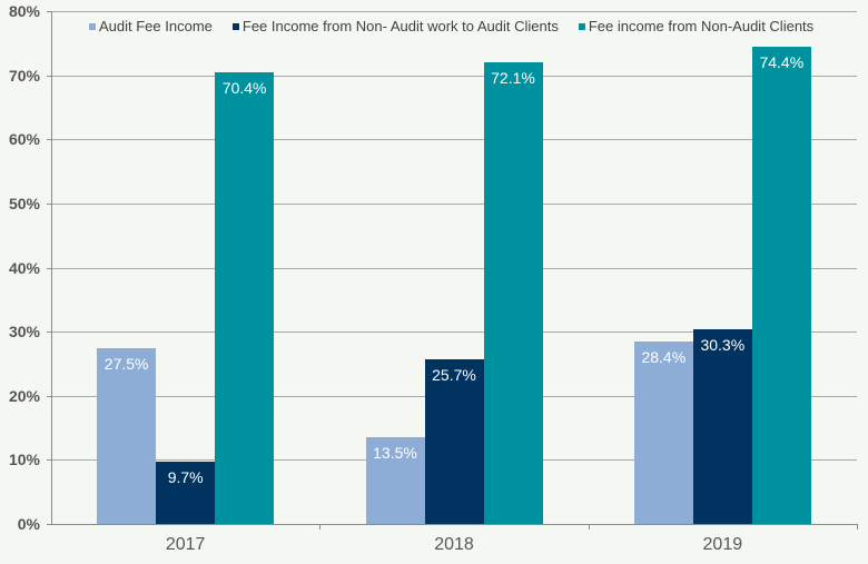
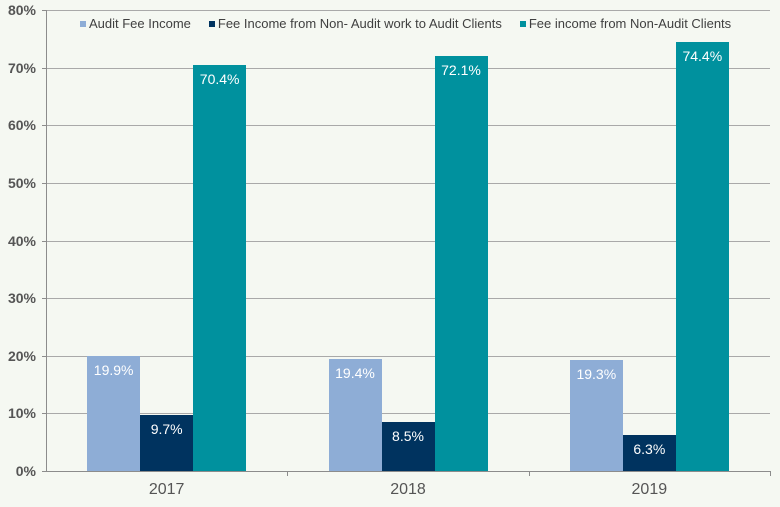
Audit Fee Income/2017: 27.5% -> 19.9%
Audit Fee Income/2018: 13.5% -> 19.4%
Fee Income from Non- Audit work to Audit Clients/2018: 25.7% -> 8.5%
Audit Fee Income/2019: 28.4% -> 19.3%
Fee Income from Non- Audit work to Audit Clients/2019: 30.3% -> 6.3%
